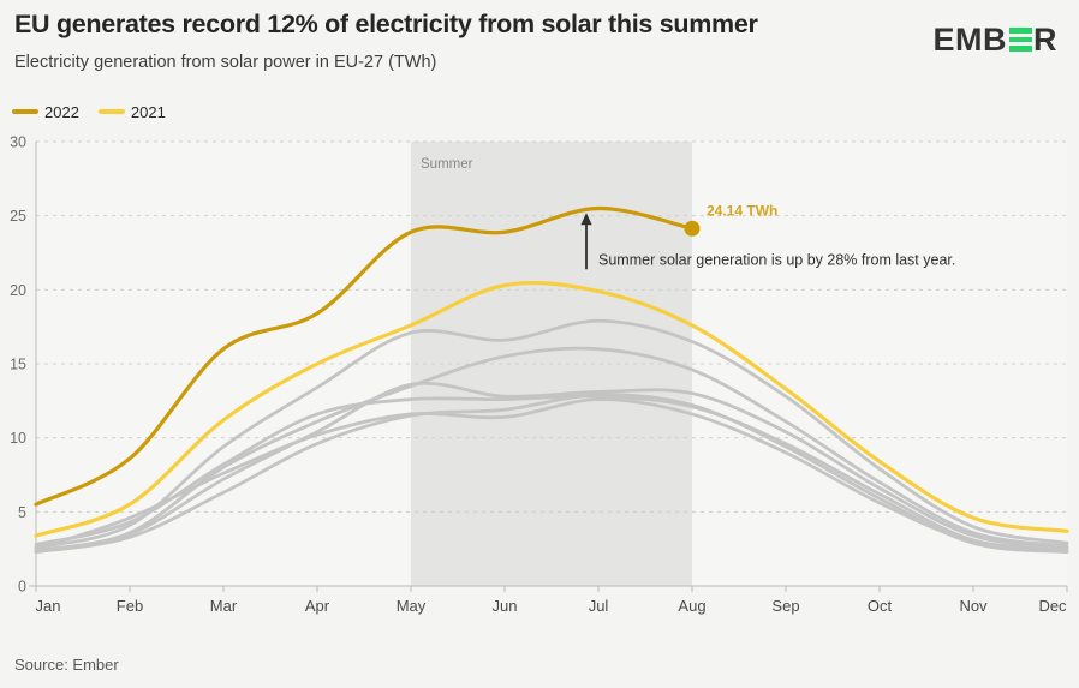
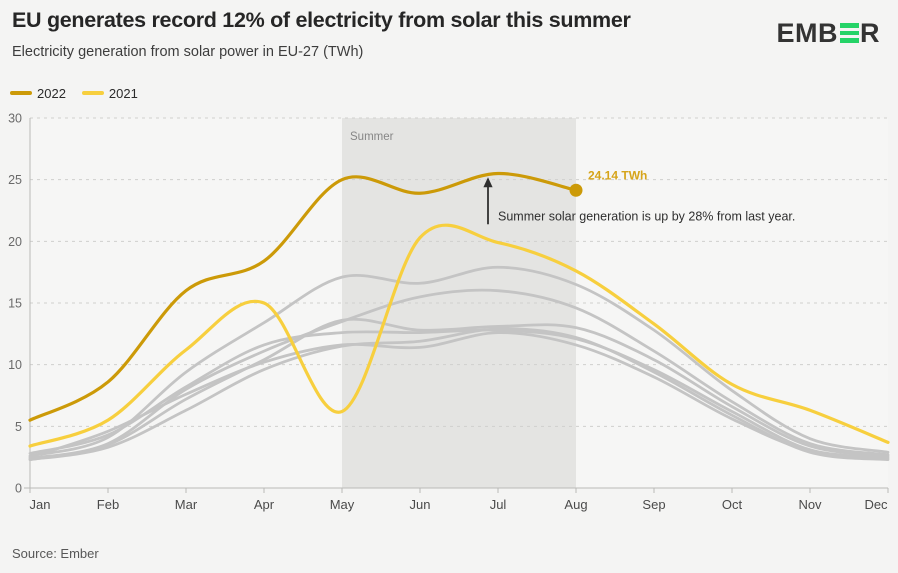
2022/May: 23.9 -> 25.0
2021/May: 17.6 -> 6.2
2021/Nov: 4.6 -> 6.3
